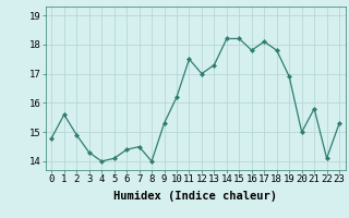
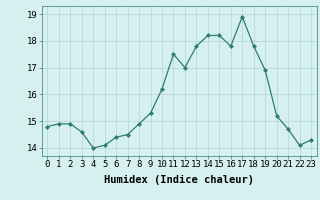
1: 15.6 -> 14.9
3: 14.3 -> 14.6
8: 14.0 -> 14.9
13: 17.3 -> 17.8
17: 18.1 -> 18.9
20: 15.0 -> 15.2
21: 15.8 -> 14.7
23: 15.3 -> 14.3
